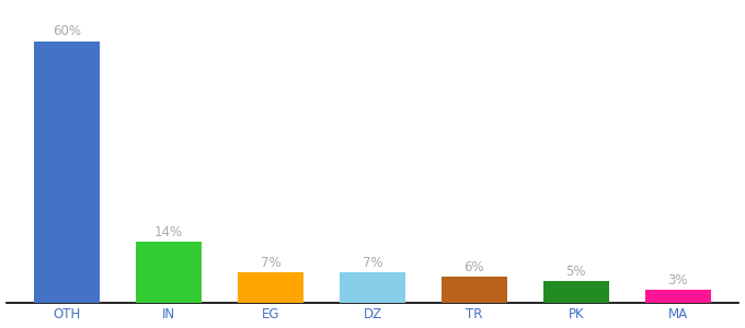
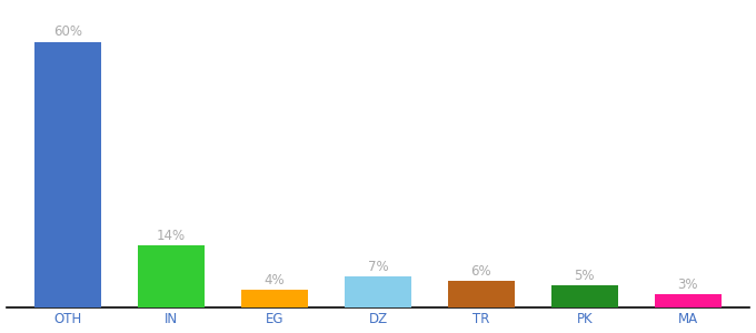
EG: 7% -> 4%
